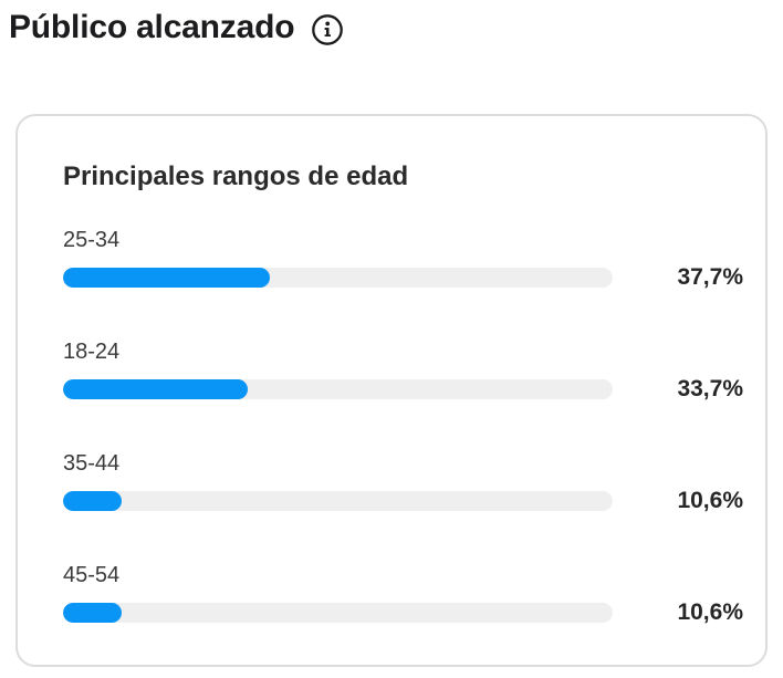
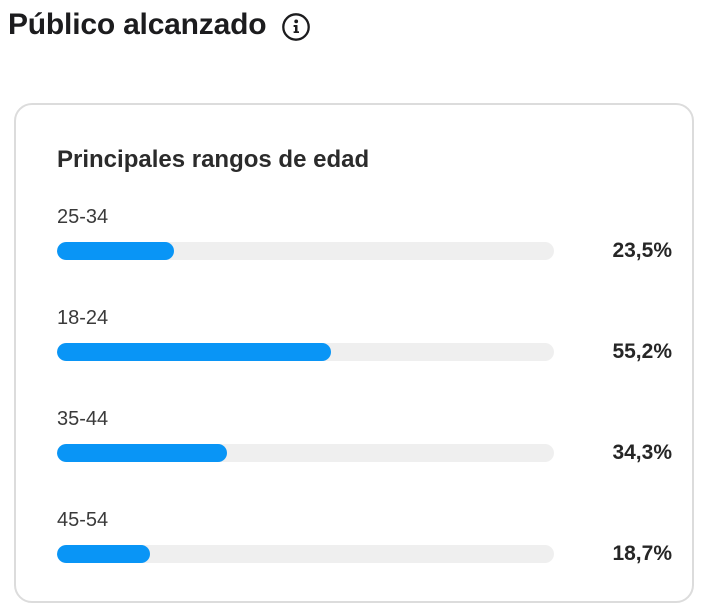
25-34: 37,7% -> 23,5%
18-24: 33,7% -> 55,2%
35-44: 10,6% -> 34,3%
45-54: 10,6% -> 18,7%
